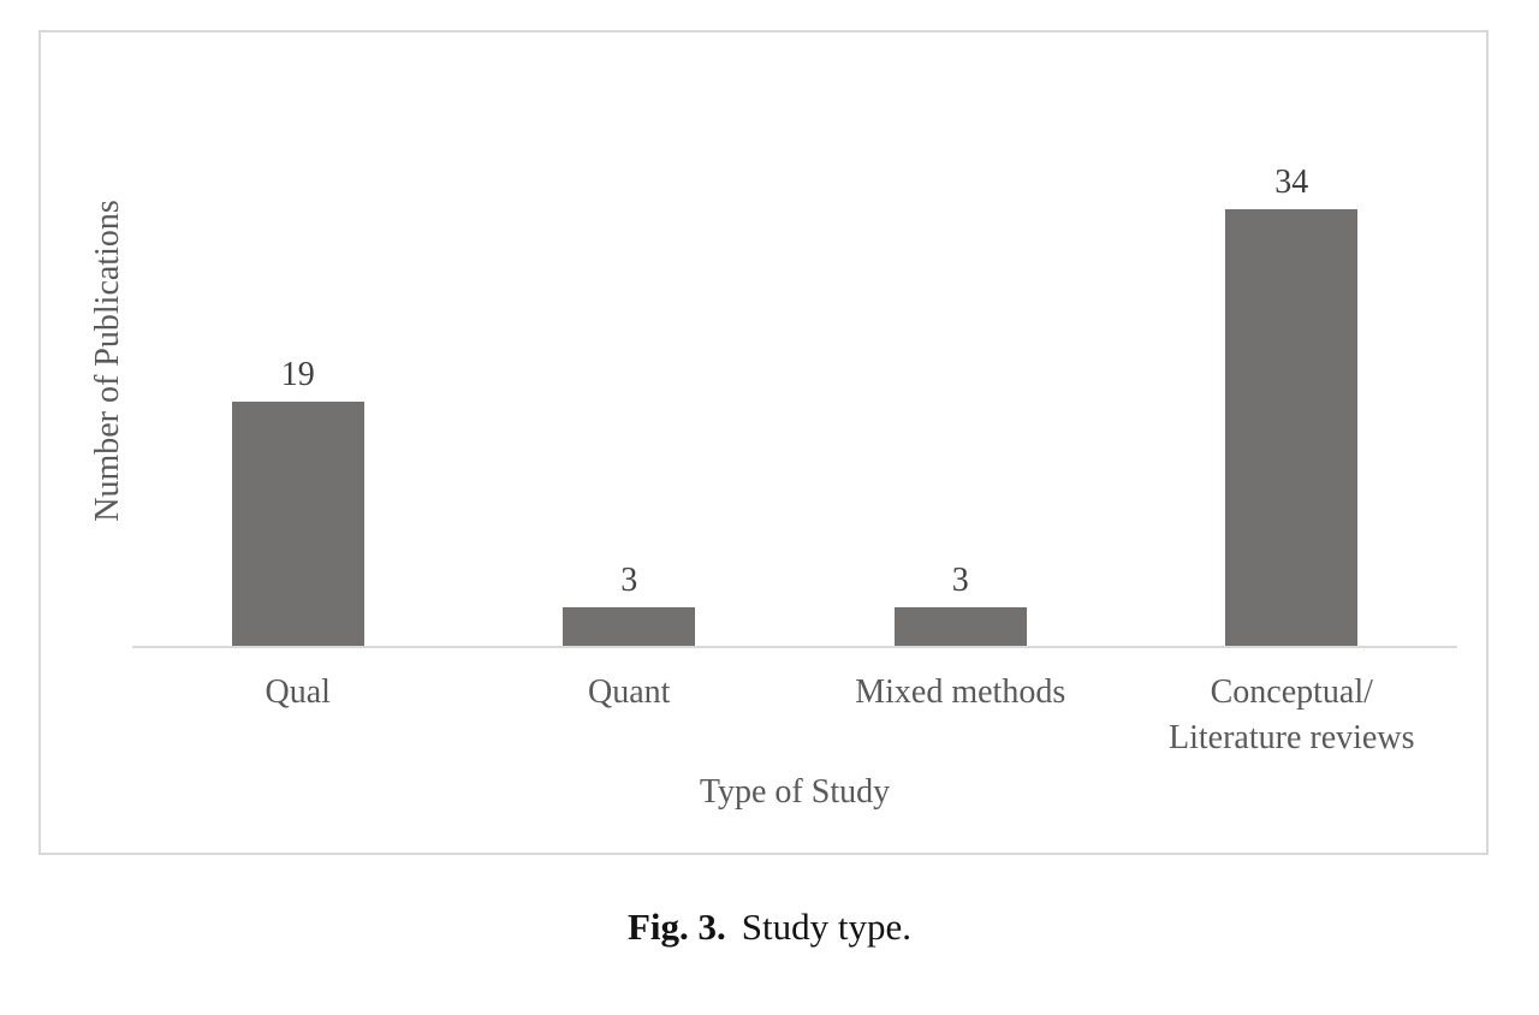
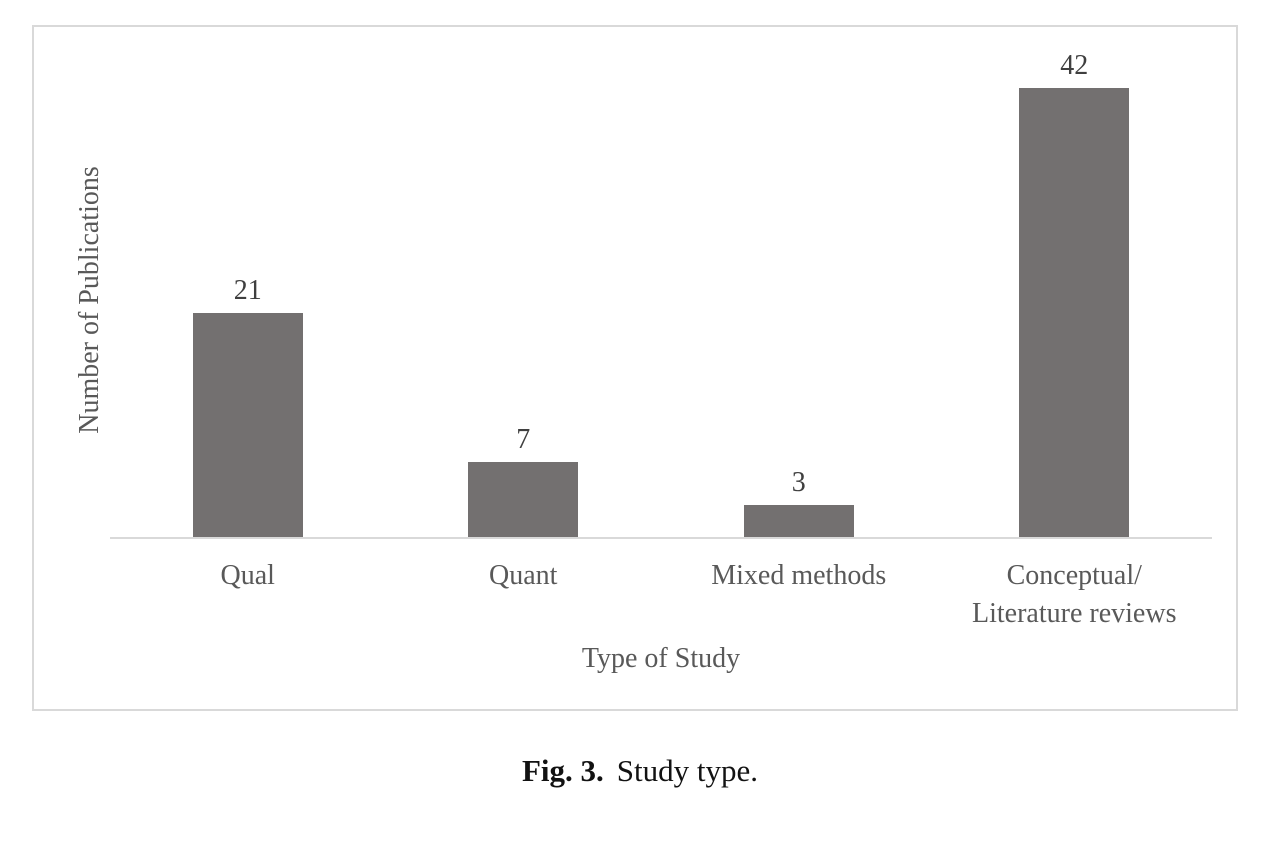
Qual: 19 -> 21
Quant: 3 -> 7
Conceptual/ Literature reviews: 34 -> 42
